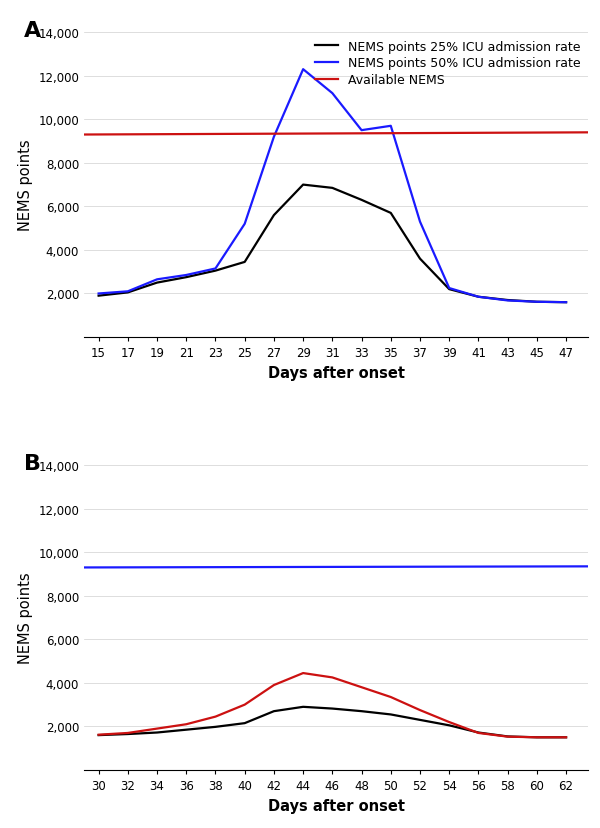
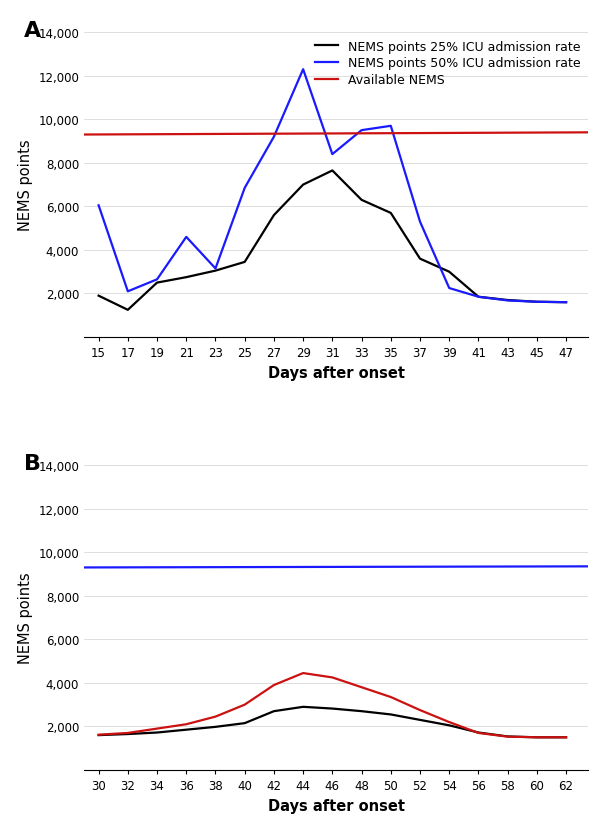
NEMS points 50% ICU admission rate/15: 2,000 -> 6,050
NEMS points 25% ICU admission rate/17: 2,050 -> 1,250
NEMS points 50% ICU admission rate/21: 2,850 -> 4,600
NEMS points 50% ICU admission rate/25: 5,200 -> 6,850
NEMS points 25% ICU admission rate/31: 6,850 -> 7,650
NEMS points 50% ICU admission rate/31: 11,200 -> 8,400
NEMS points 25% ICU admission rate/39: 2,200 -> 3,000
